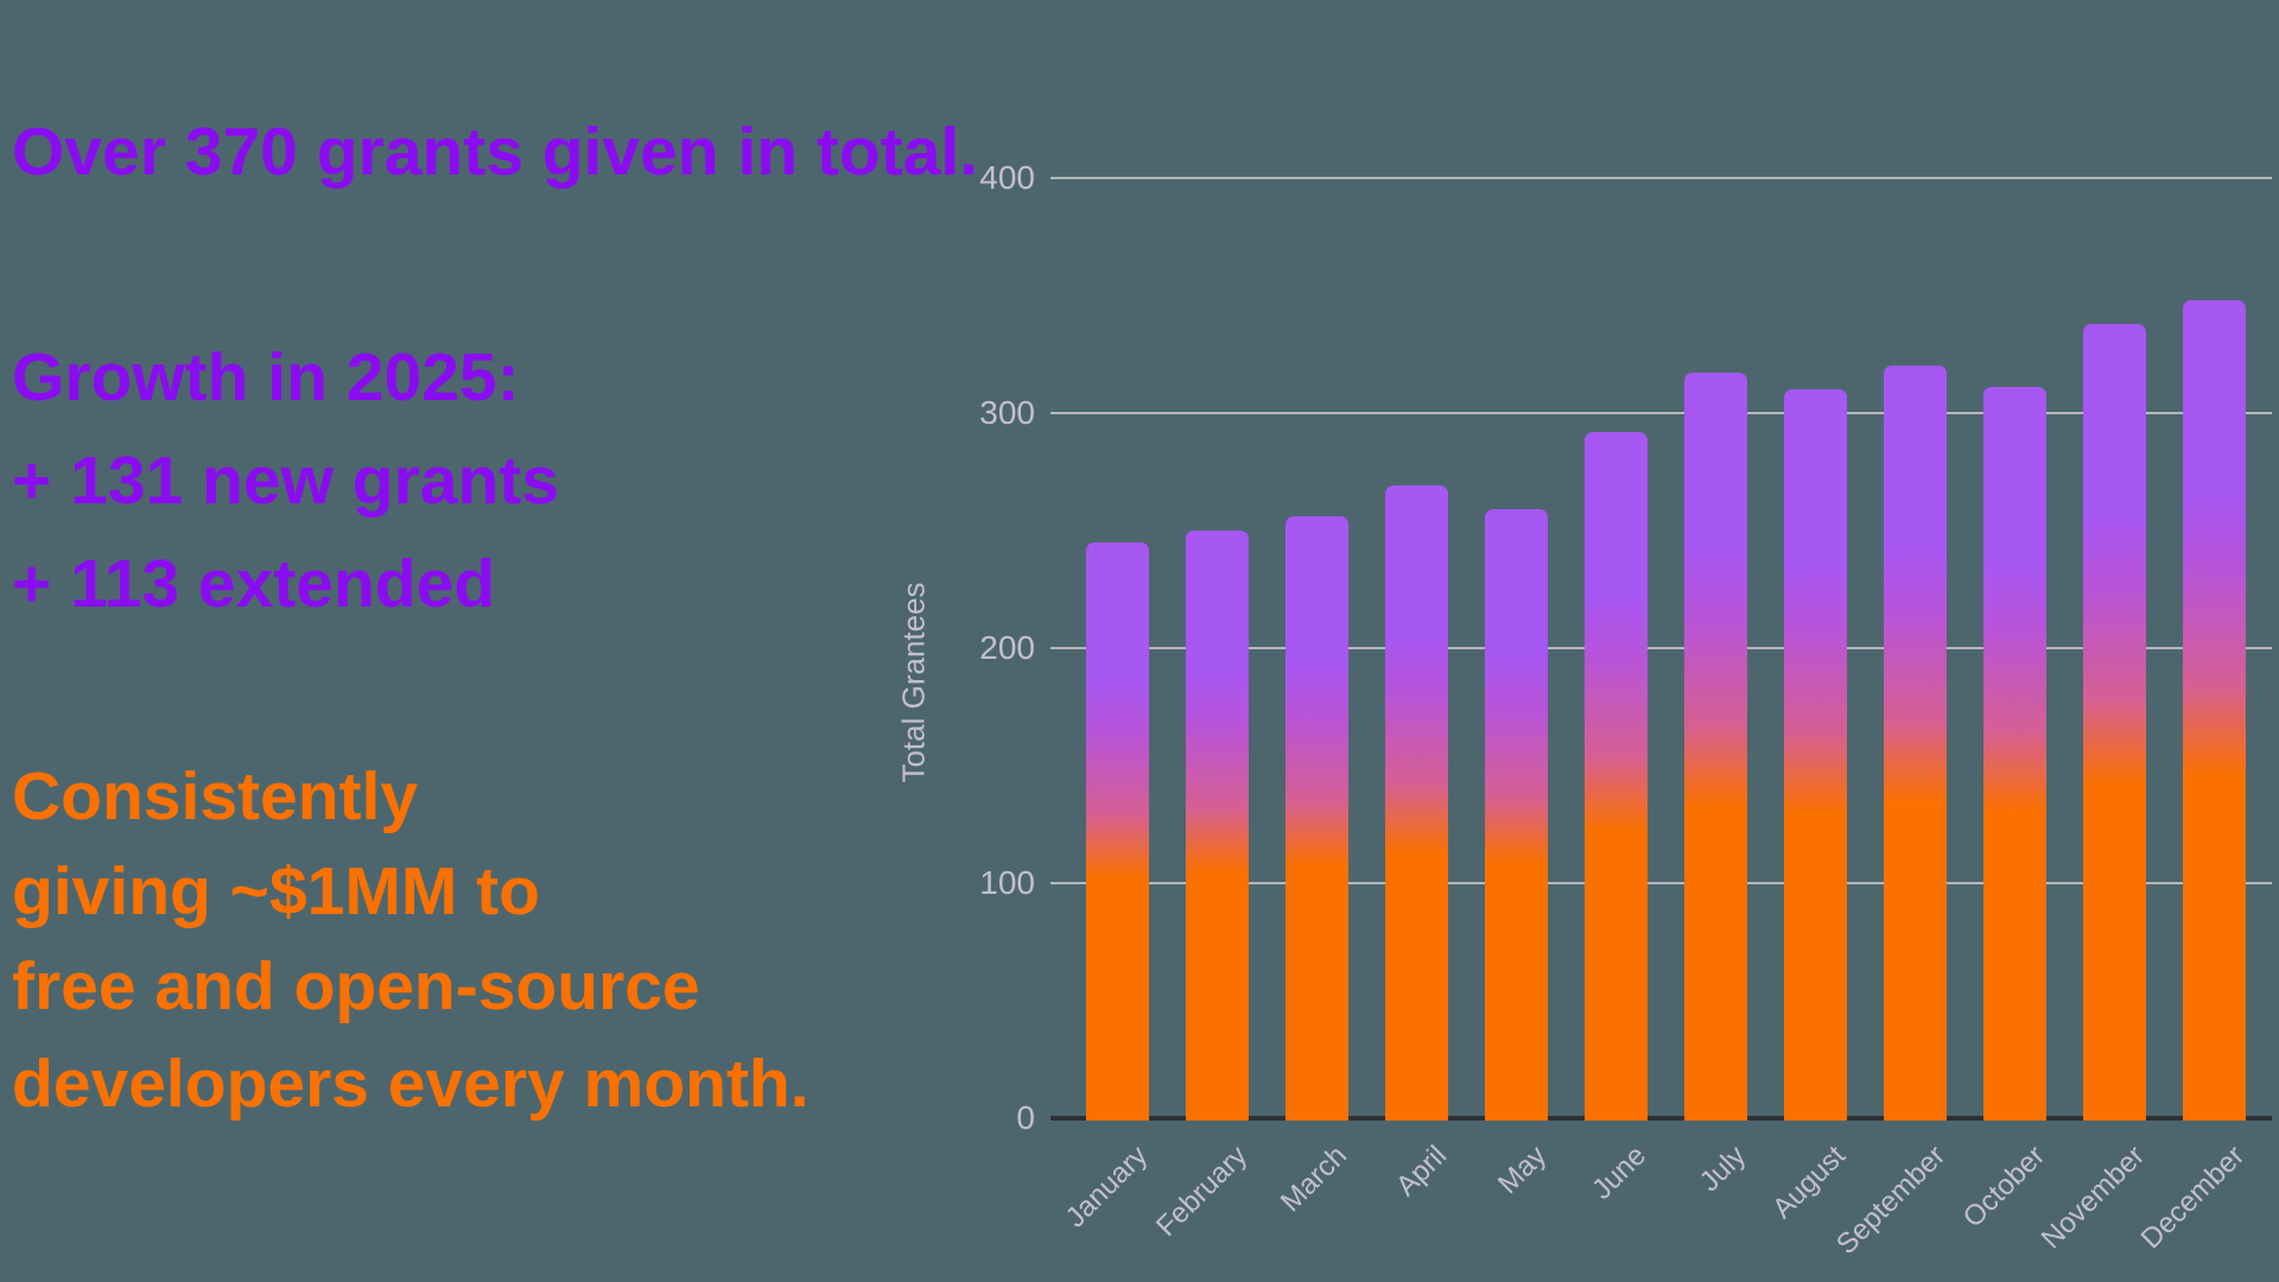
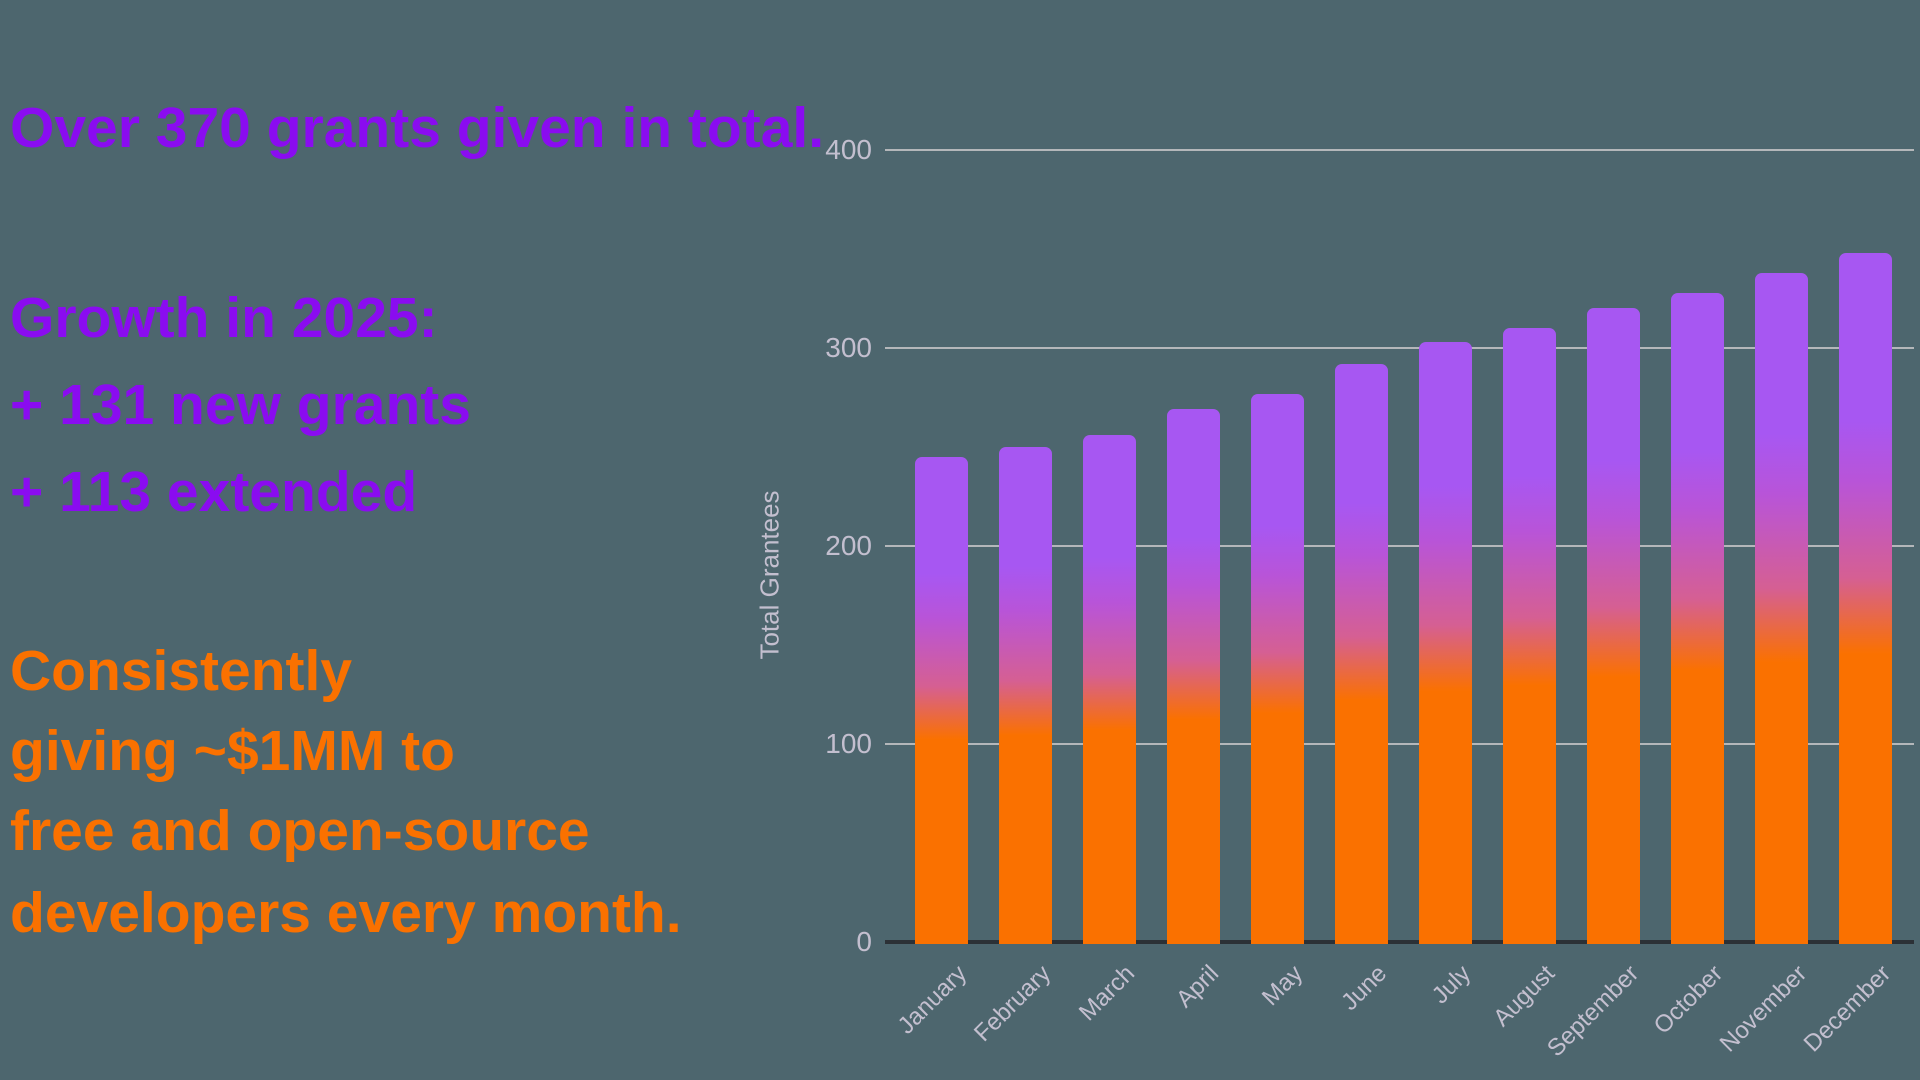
May: 259 -> 277
July: 317 -> 303
October: 311 -> 328
